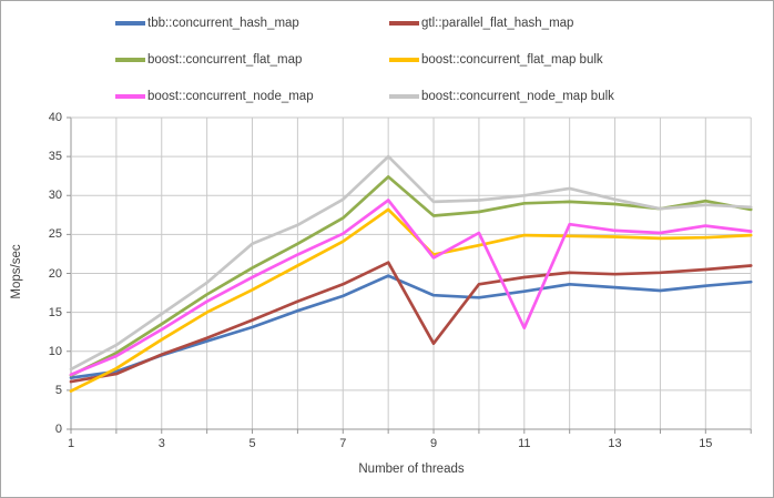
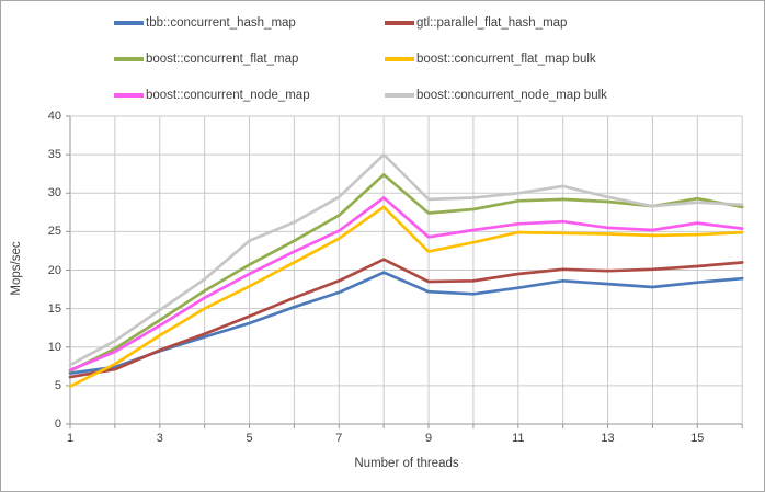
gtl::parallel_flat_hash_map/9: 11 -> 18
boost::concurrent_node_map/9: 22 -> 24
boost::concurrent_node_map/11: 13 -> 26
